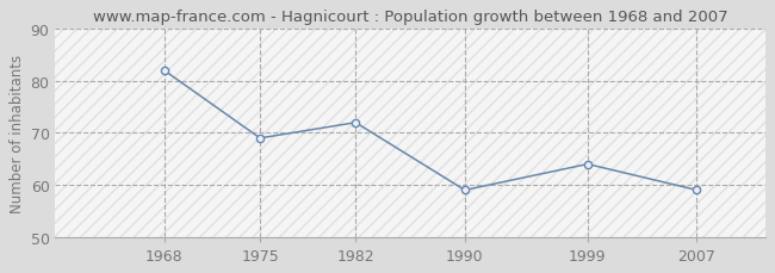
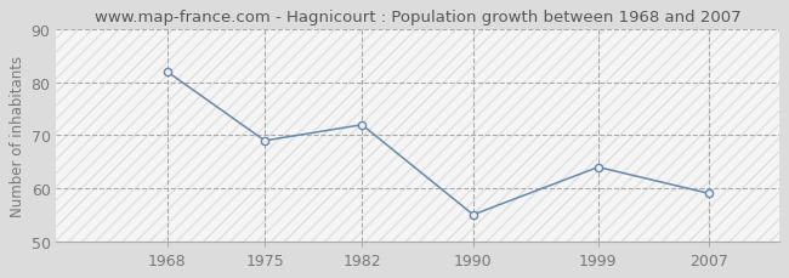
1990: 59 -> 55
